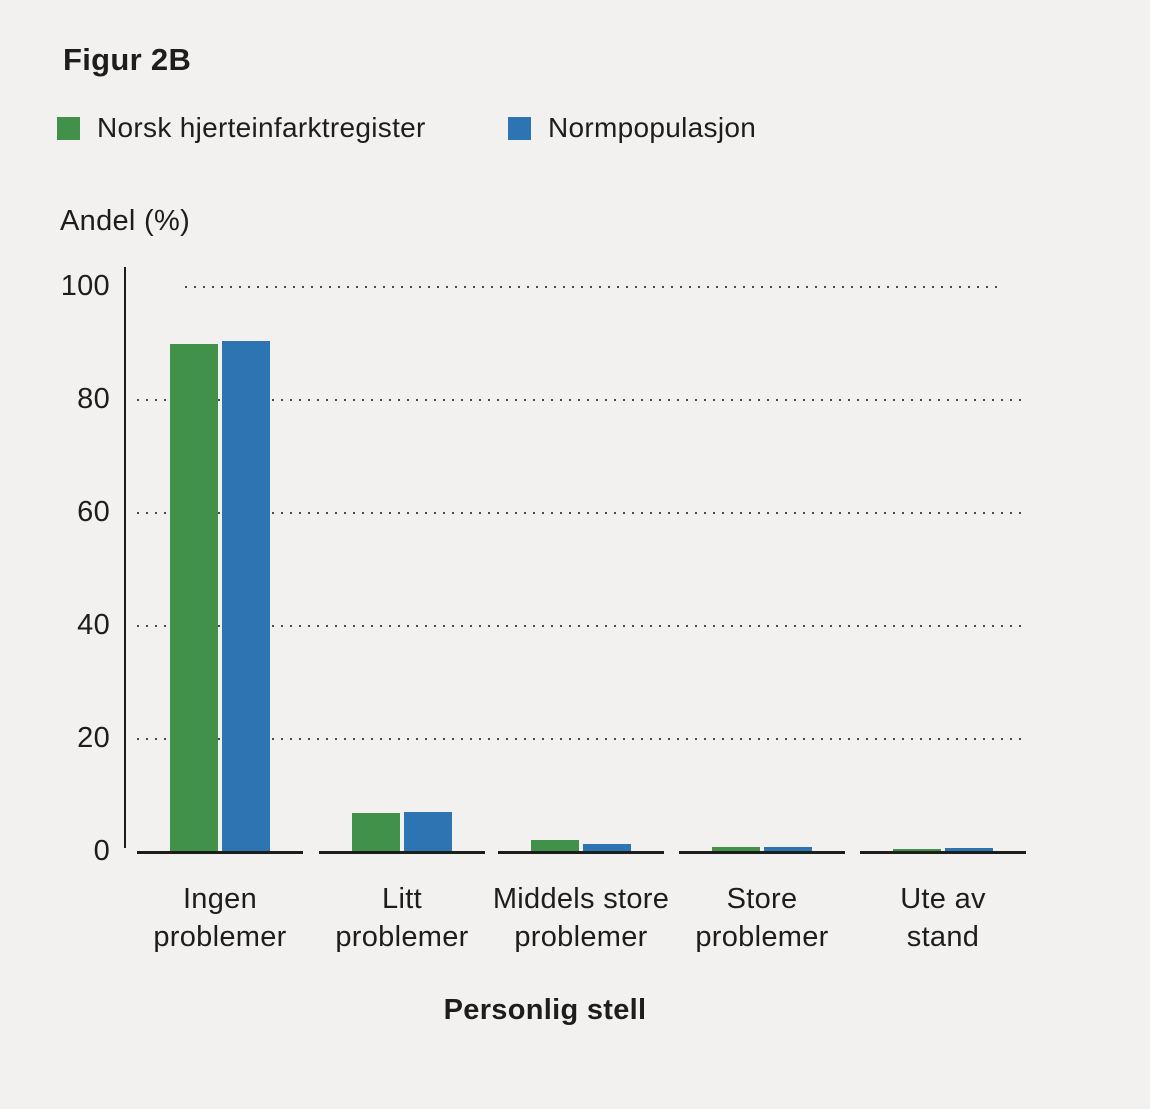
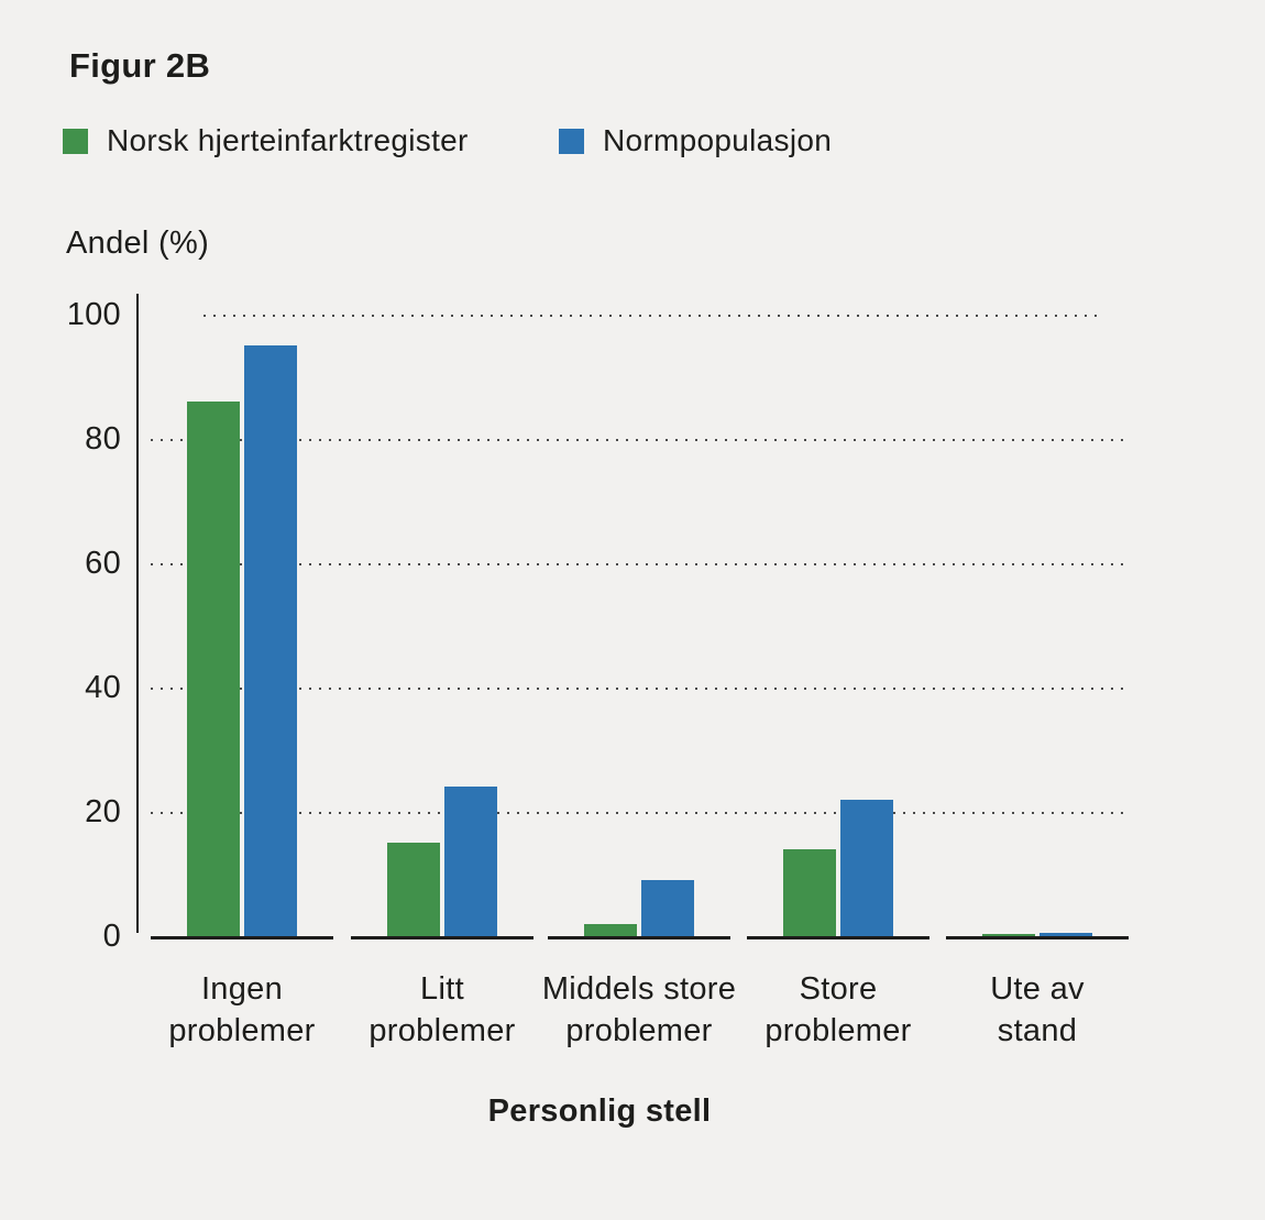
Norsk hjerteinfarktregister/Ingen problemer: 90 -> 86
Normpopulasjon/Ingen problemer: 90 -> 95
Norsk hjerteinfarktregister/Litt problemer: 7 -> 15
Normpopulasjon/Litt problemer: 7 -> 24
Normpopulasjon/Middels store problemer: 1 -> 9
Norsk hjerteinfarktregister/Store problemer: 1 -> 14
Normpopulasjon/Store problemer: 1 -> 22
